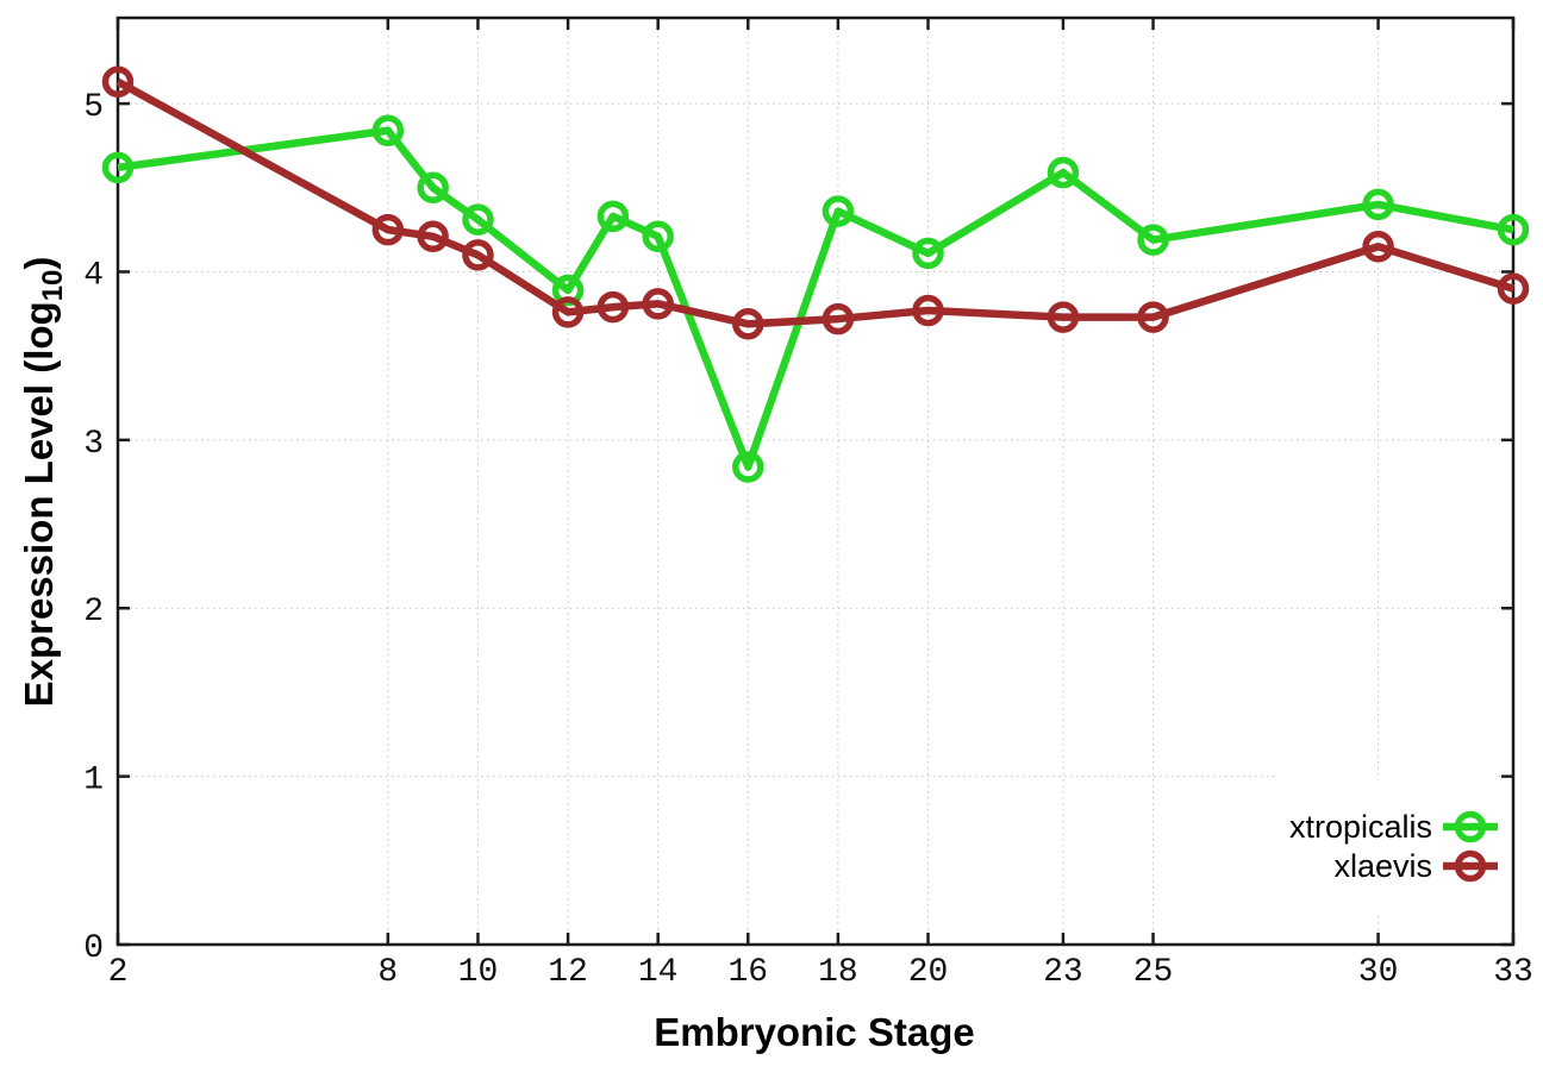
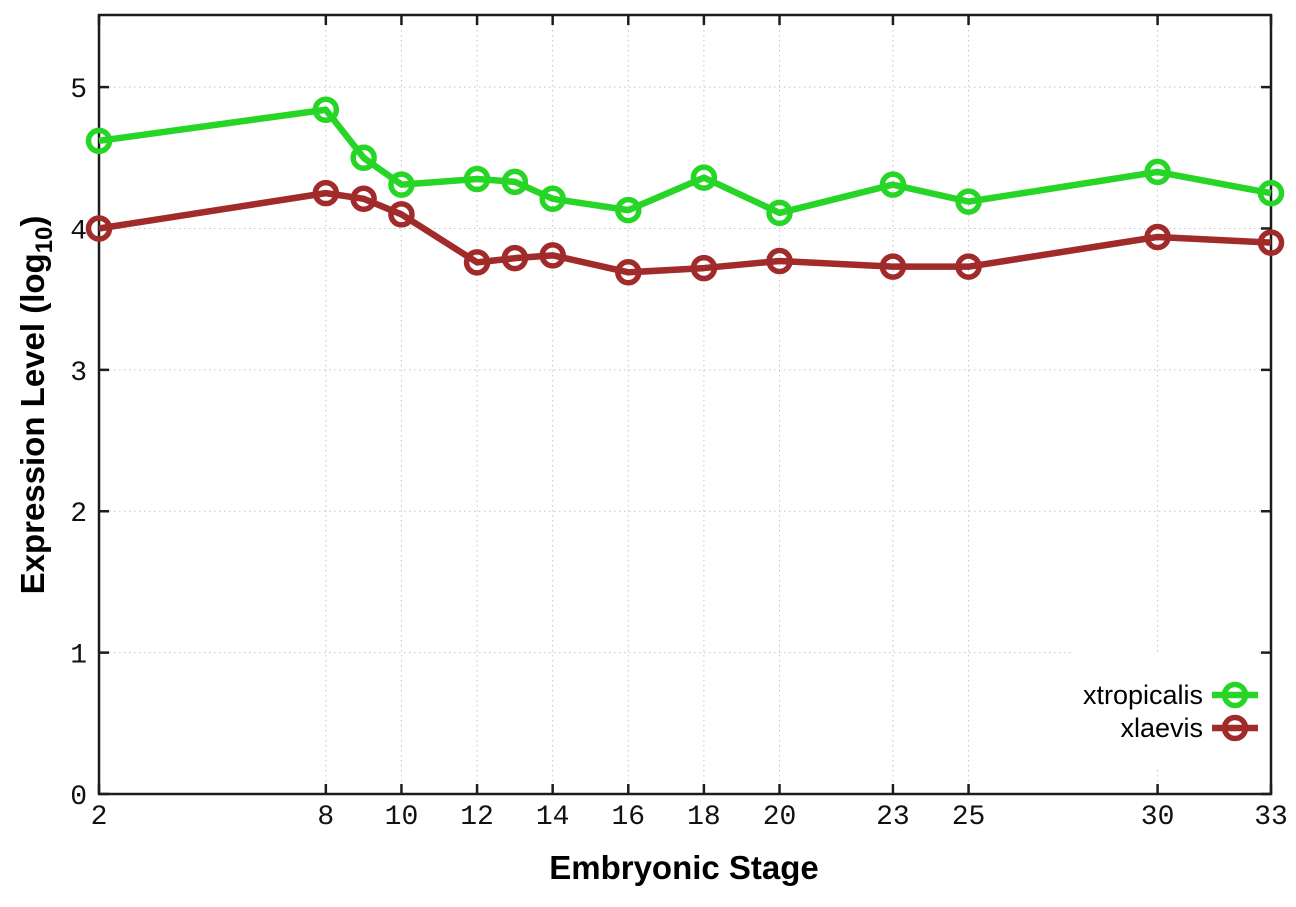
xlaevis/2: 5.13 -> 4.00
xtropicalis/12: 3.89 -> 4.35
xtropicalis/16: 2.84 -> 4.13
xtropicalis/23: 4.59 -> 4.31
xlaevis/30: 4.15 -> 3.94
